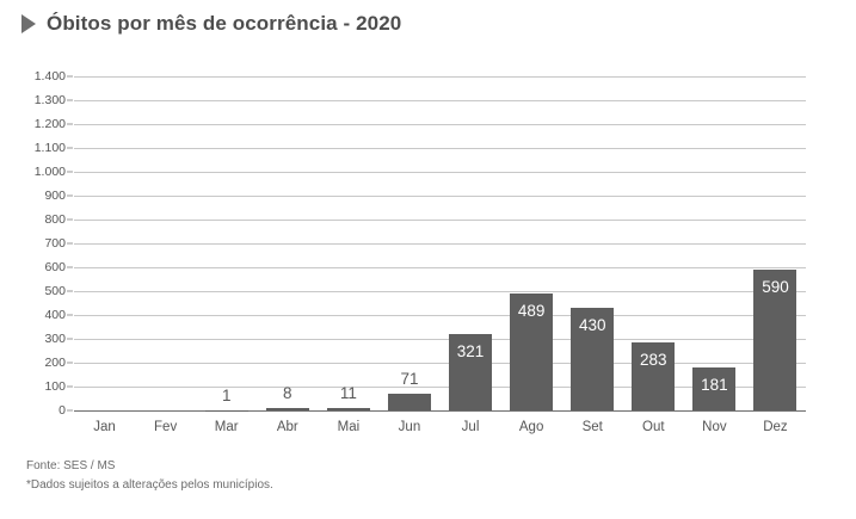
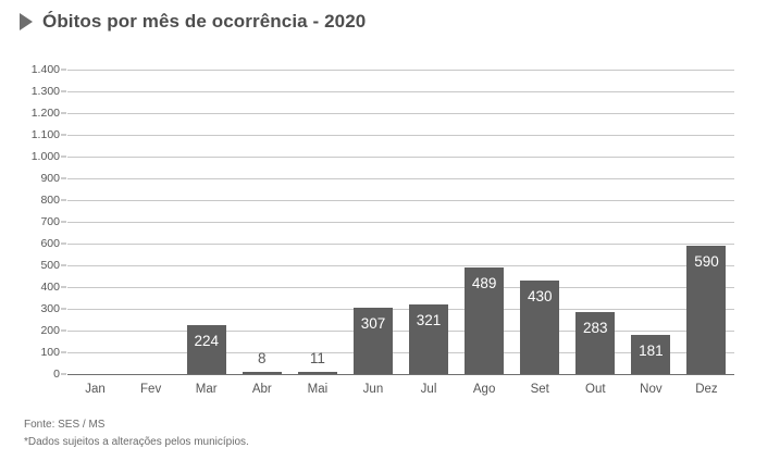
Mar: 1 -> 224
Jun: 71 -> 307
